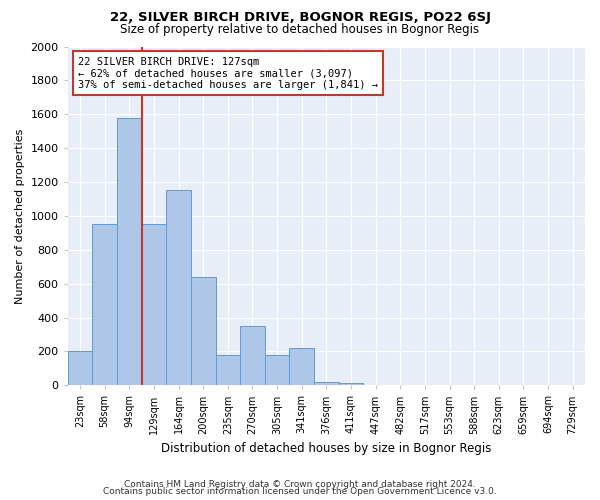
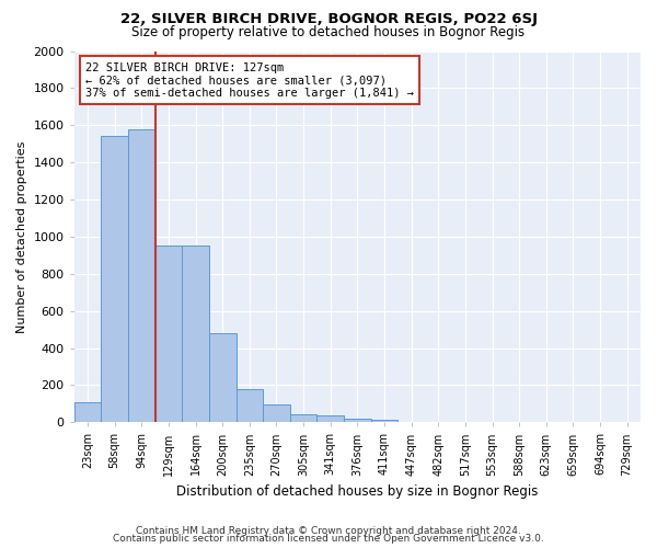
23sqm: 200 -> 110
58sqm: 950 -> 1540
164sqm: 1150 -> 950
200sqm: 640 -> 480
270sqm: 350 -> 100
305sqm: 180 -> 40
341sqm: 220 -> 40
